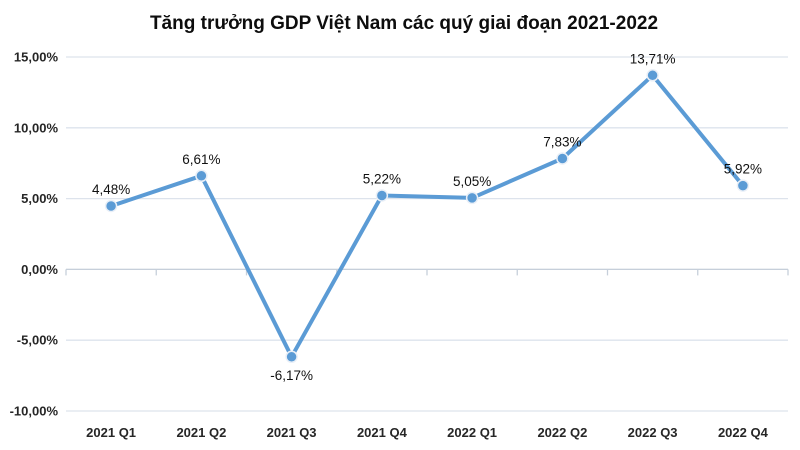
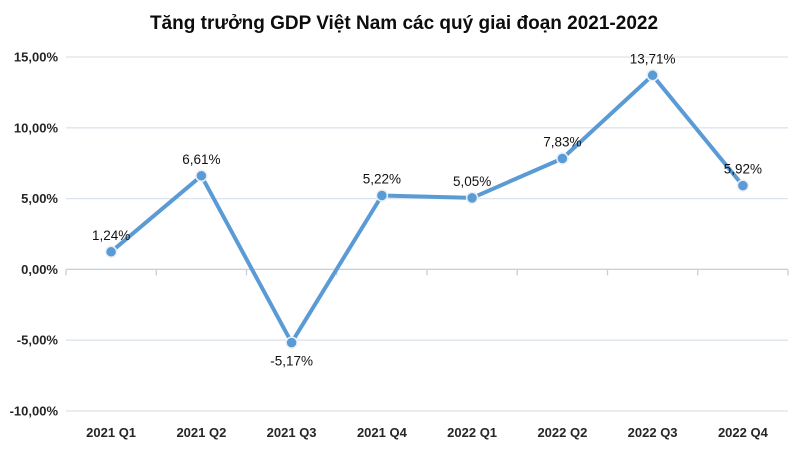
2021 Q1: 4,48% -> 1,24%
2021 Q3: -6,17% -> -5,17%
